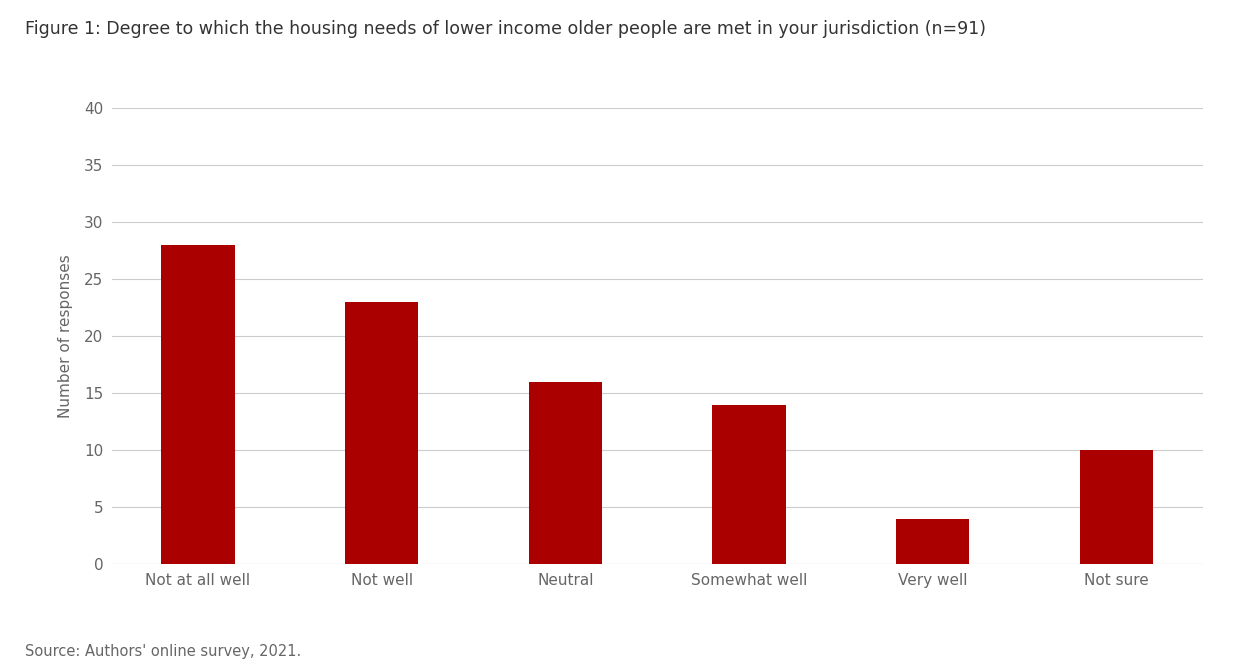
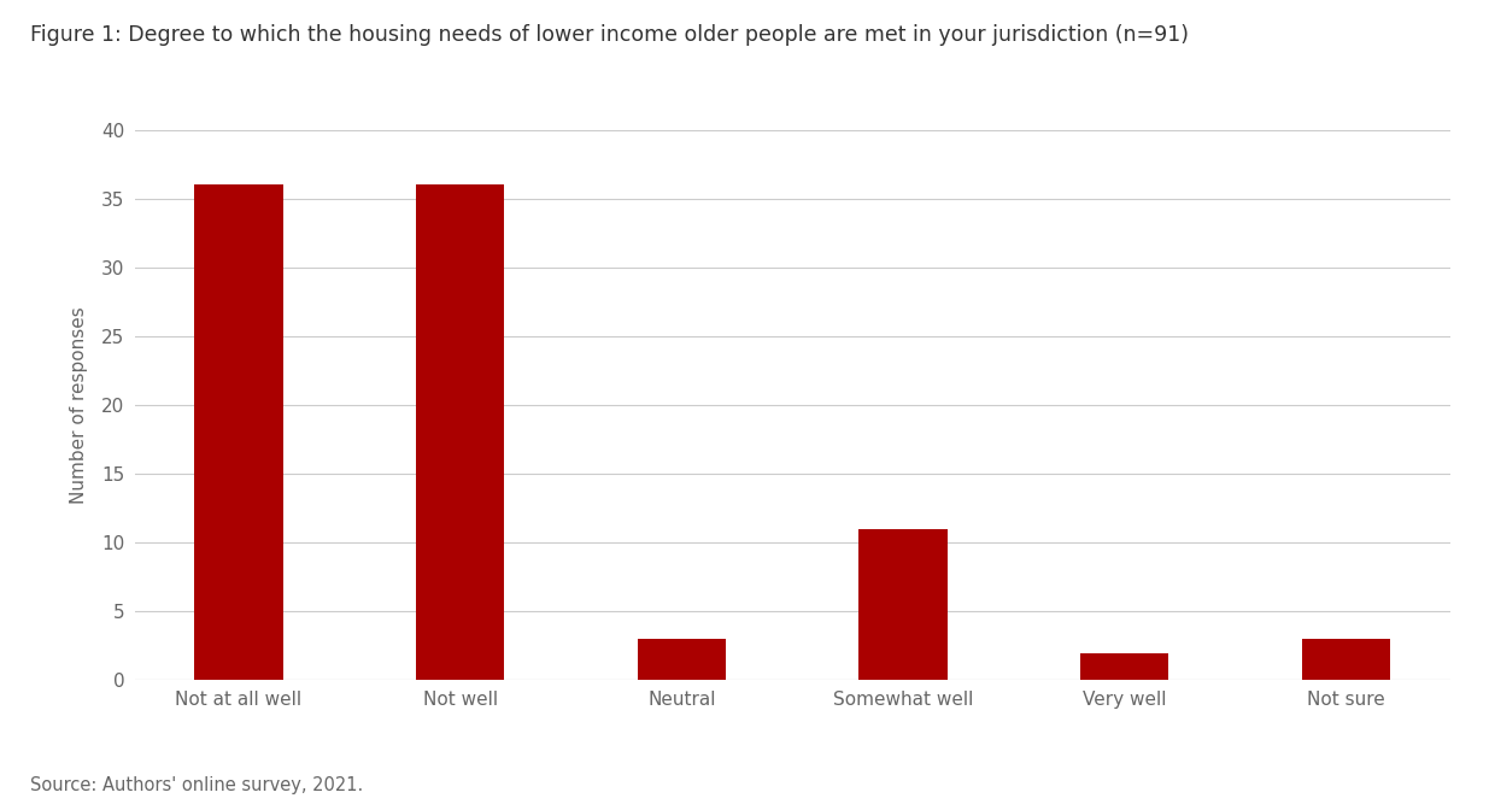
Not at all well: 28 -> 36
Not well: 23 -> 36
Neutral: 16 -> 3
Somewhat well: 14 -> 11
Very well: 4 -> 2
Not sure: 10 -> 3
